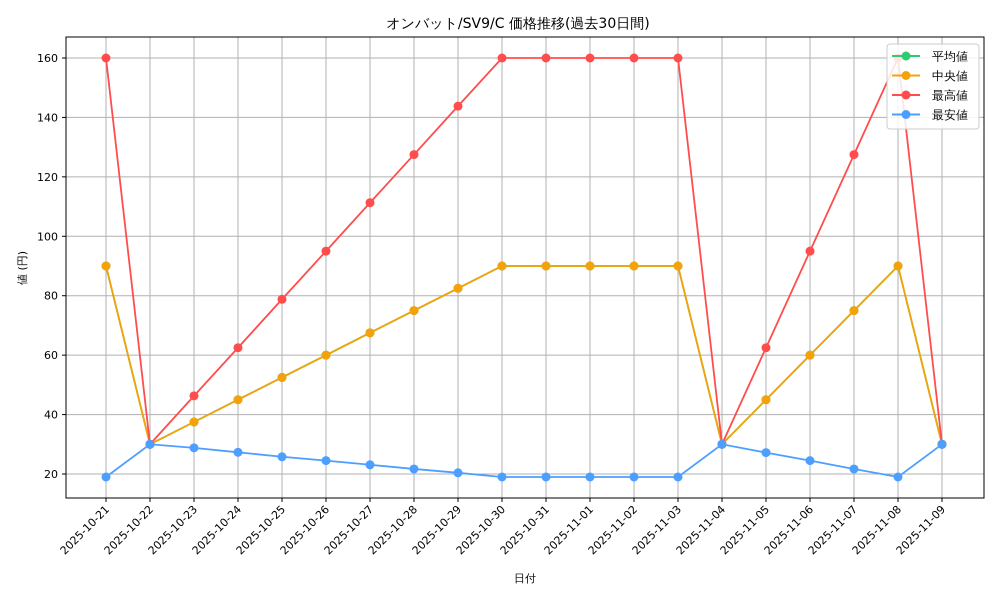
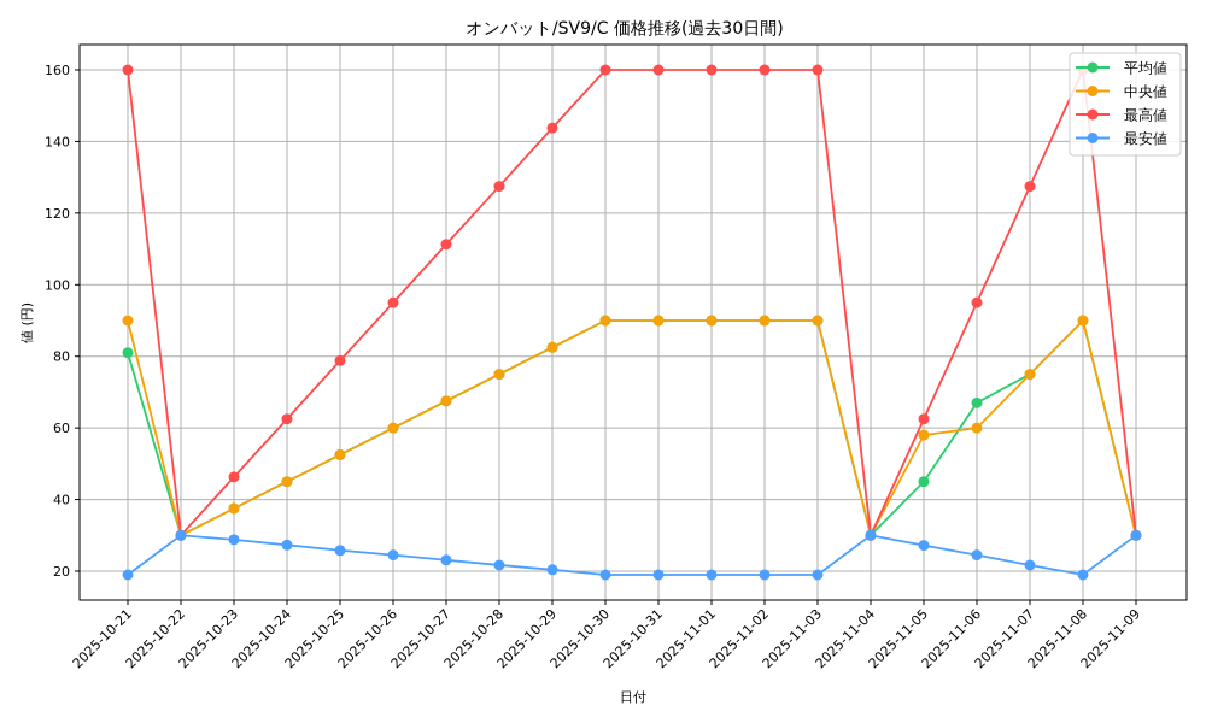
平均値/2025-10-21: 90 -> 81
中央値/2025-11-05: 45 -> 58
平均値/2025-11-06: 60 -> 67
